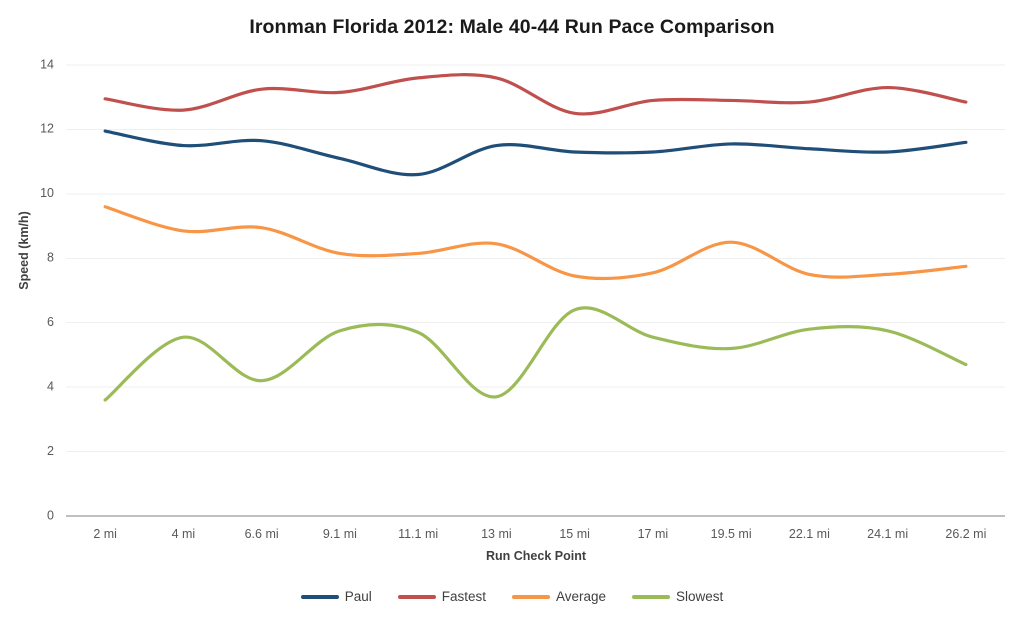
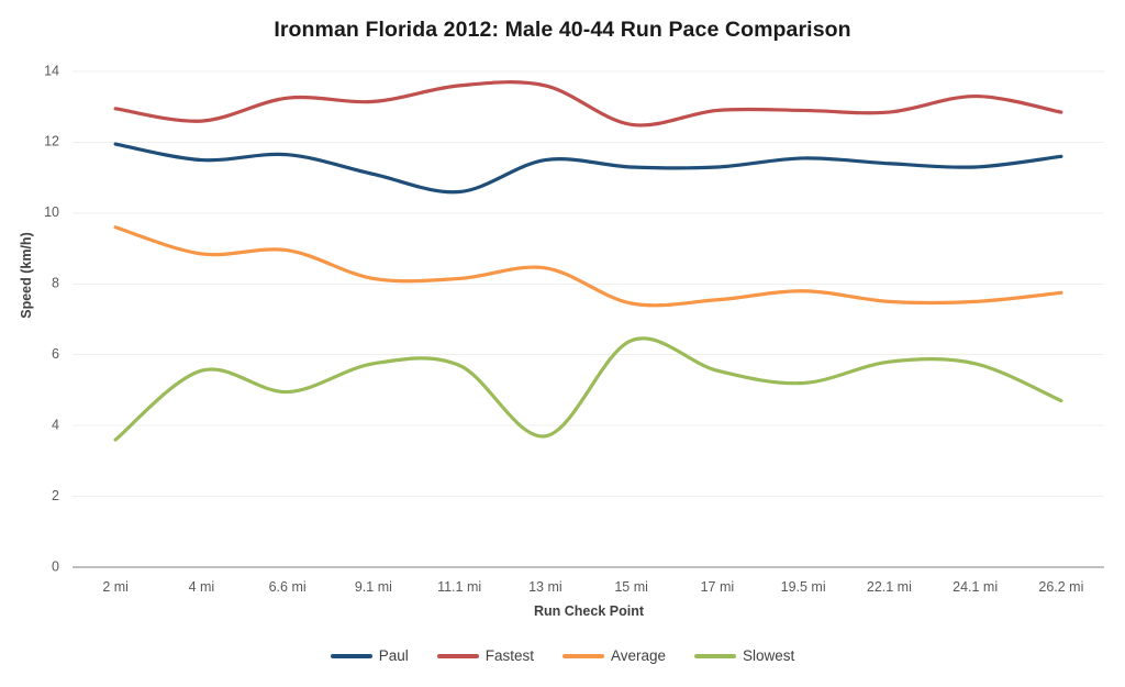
Slowest/6.6 mi: 4.2 -> 5.0
Average/19.5 mi: 8.5 -> 7.8
